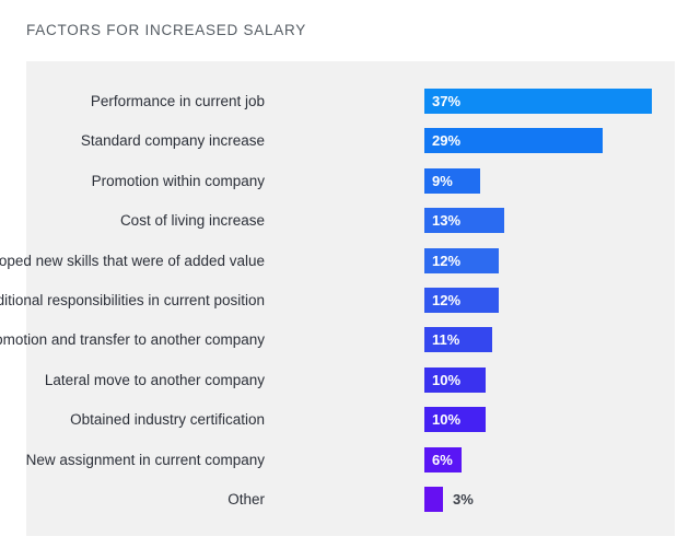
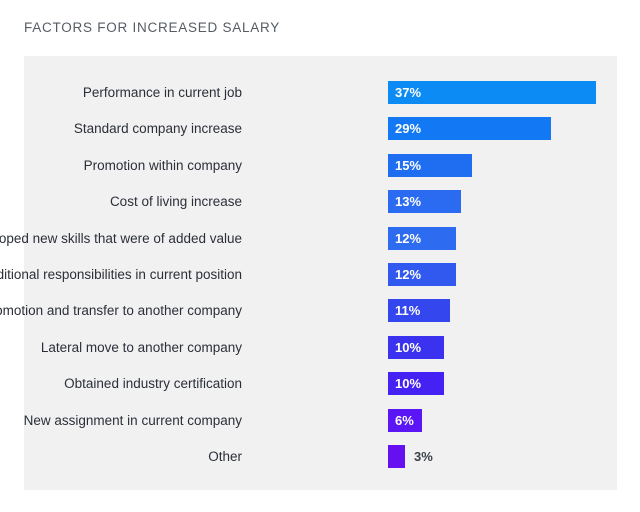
Promotion within company: 9% -> 15%
